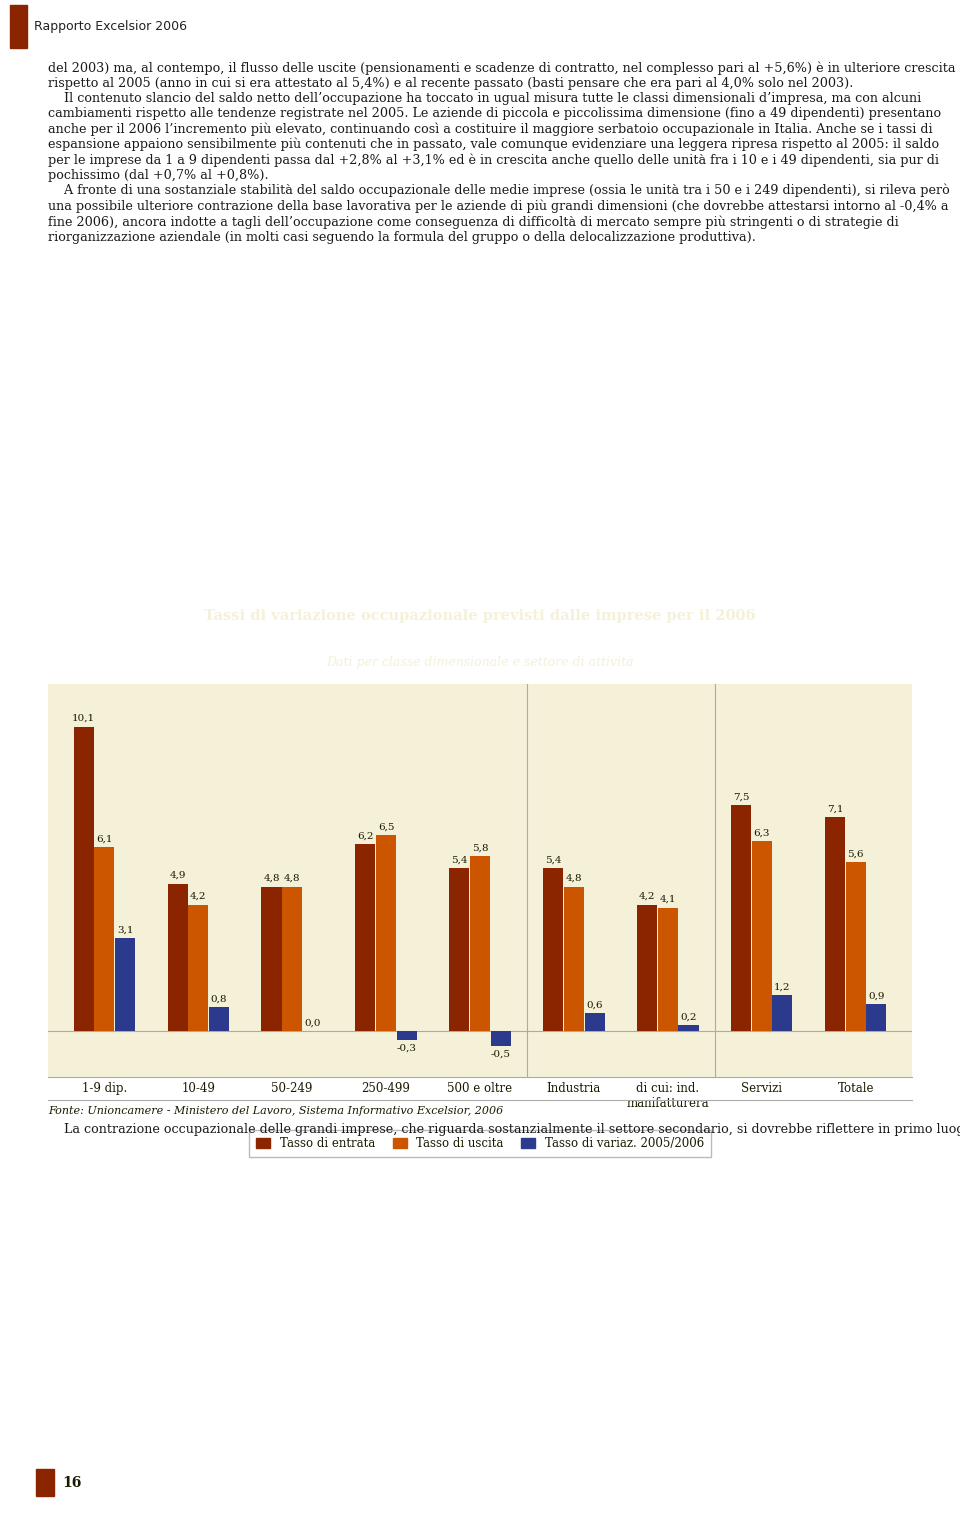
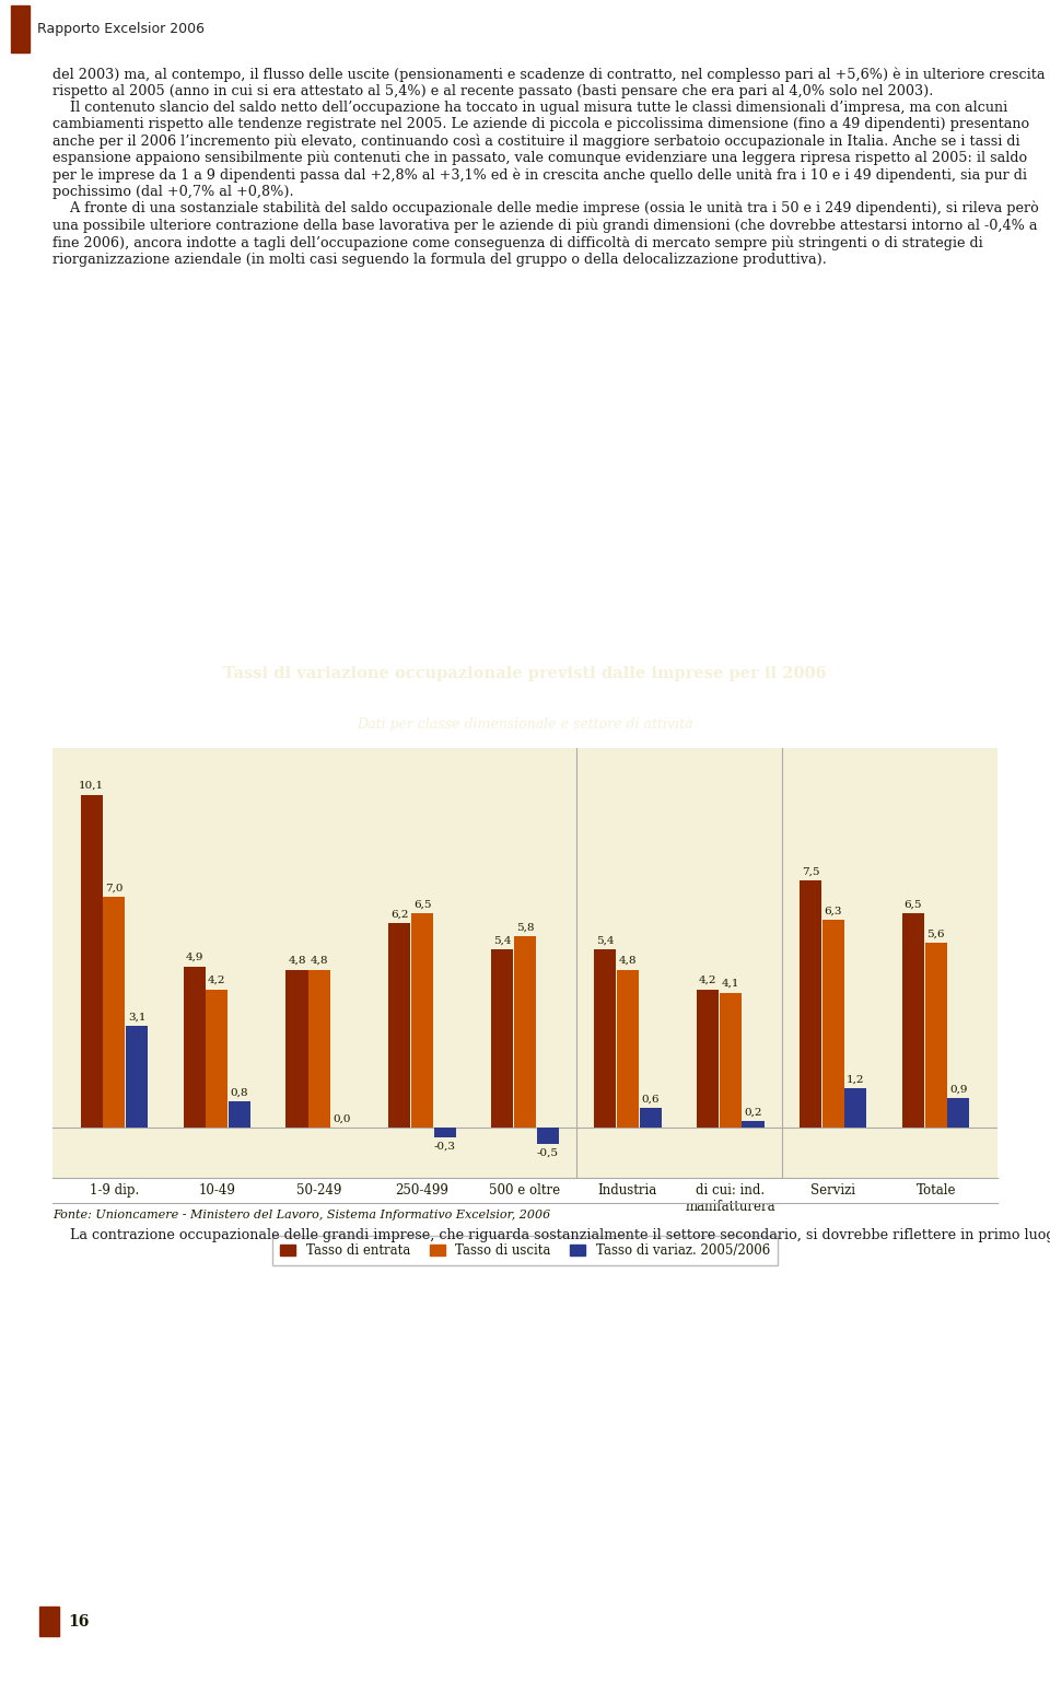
Tasso di uscita/1-9 dip.: 6,1 -> 7,0
Tasso di entrata/Totale: 7,1 -> 6,5
